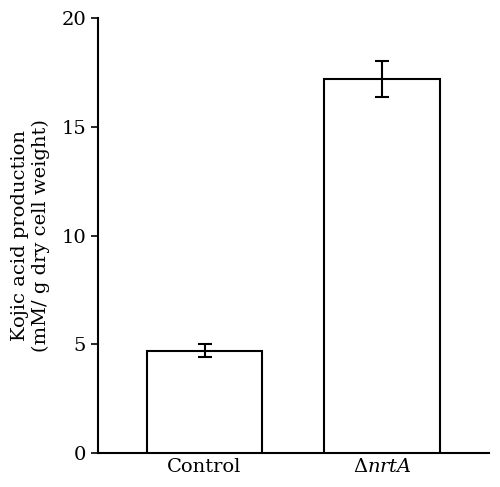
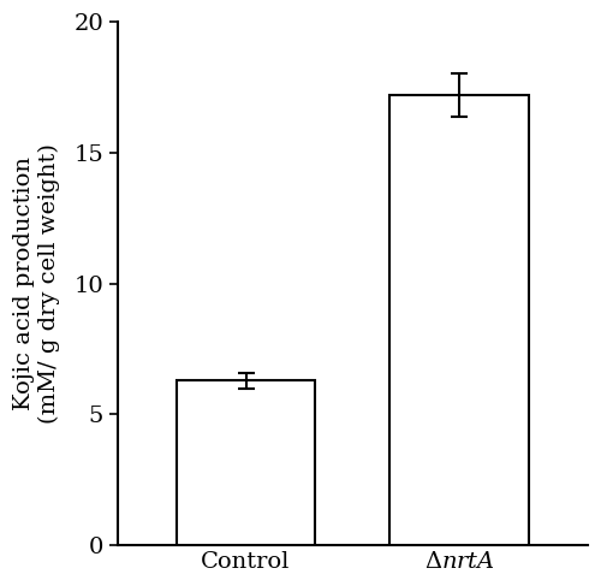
Control: 4.7 -> 6.3
